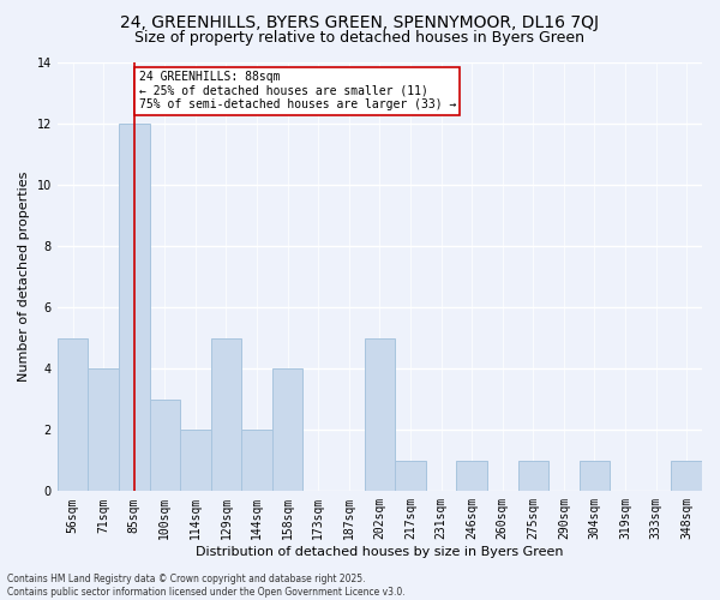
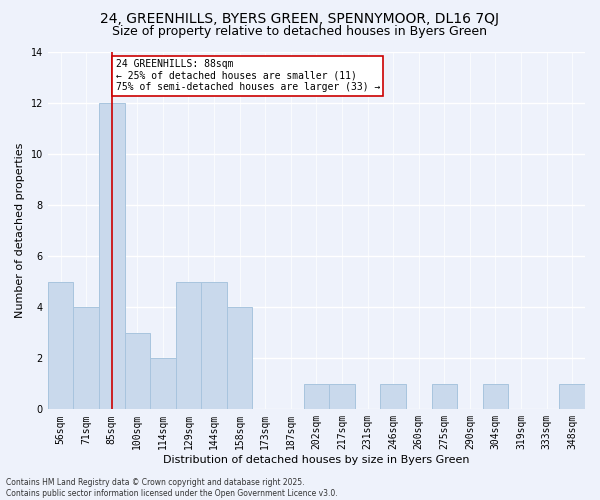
144sqm: 2 -> 5
202sqm: 5 -> 1
